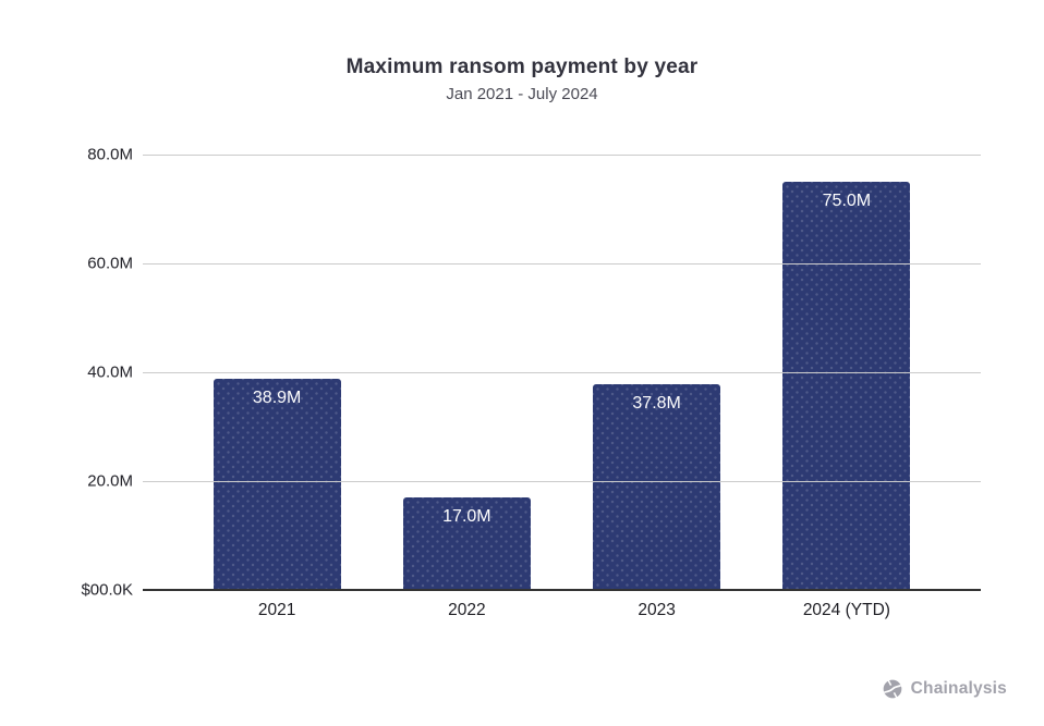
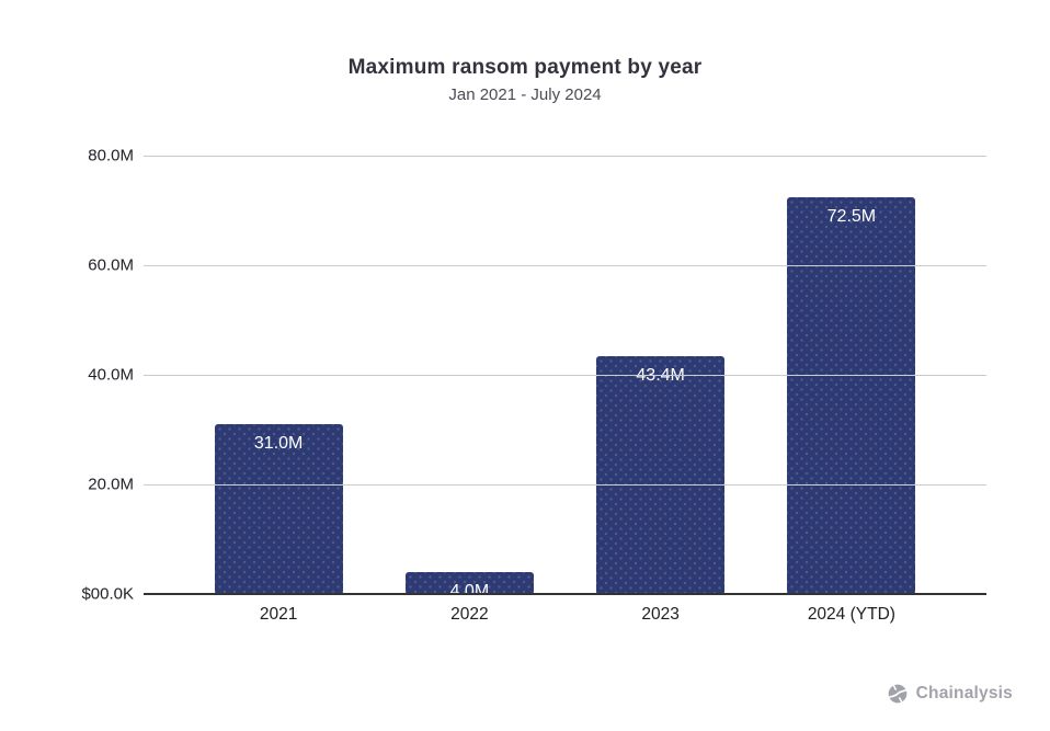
2021: 38.9M -> 31.0M
2022: 17.0M -> 4.0M
2023: 37.8M -> 43.4M
2024 (YTD): 75.0M -> 72.5M
